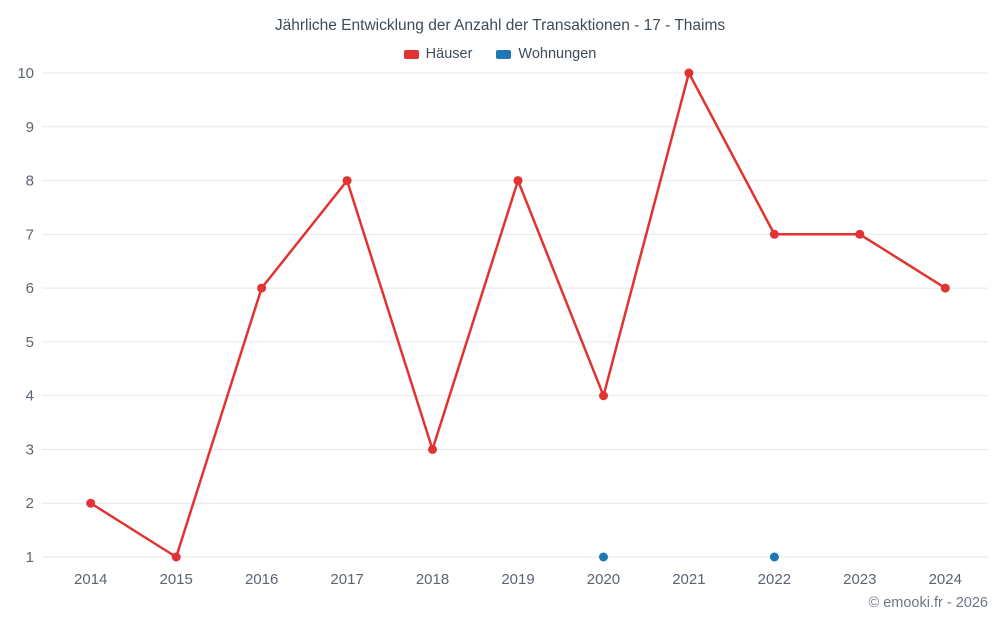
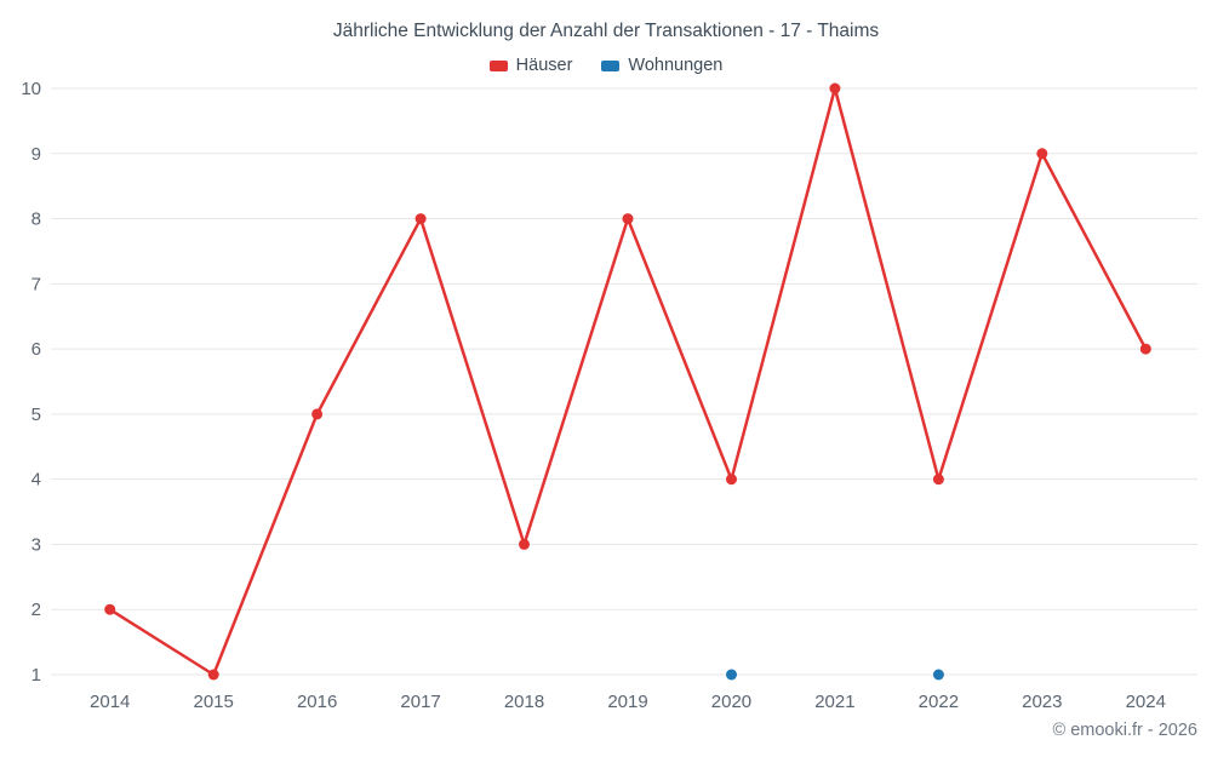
Häuser/2016: 6 -> 5
Häuser/2022: 7 -> 4
Häuser/2023: 7 -> 9
